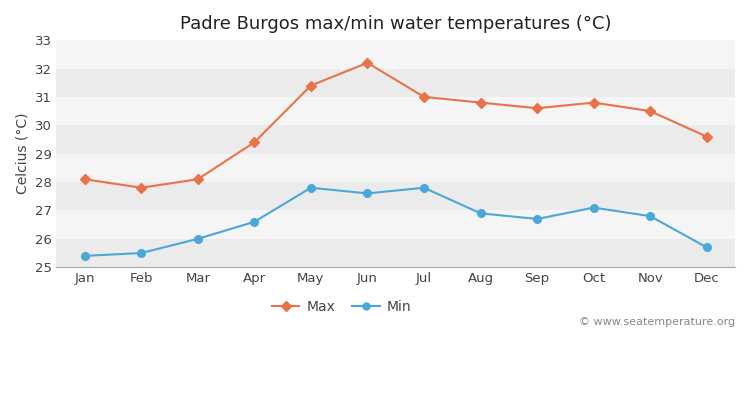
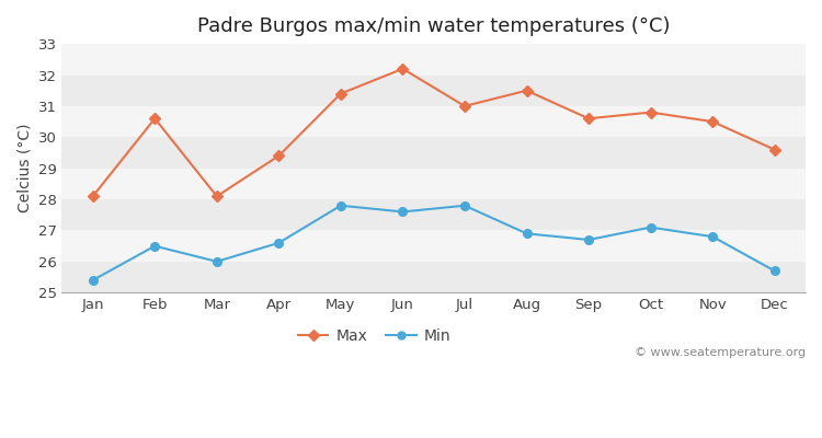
Max/Feb: 27.8 -> 30.6
Min/Feb: 25.5 -> 26.5
Max/Aug: 30.8 -> 31.5
